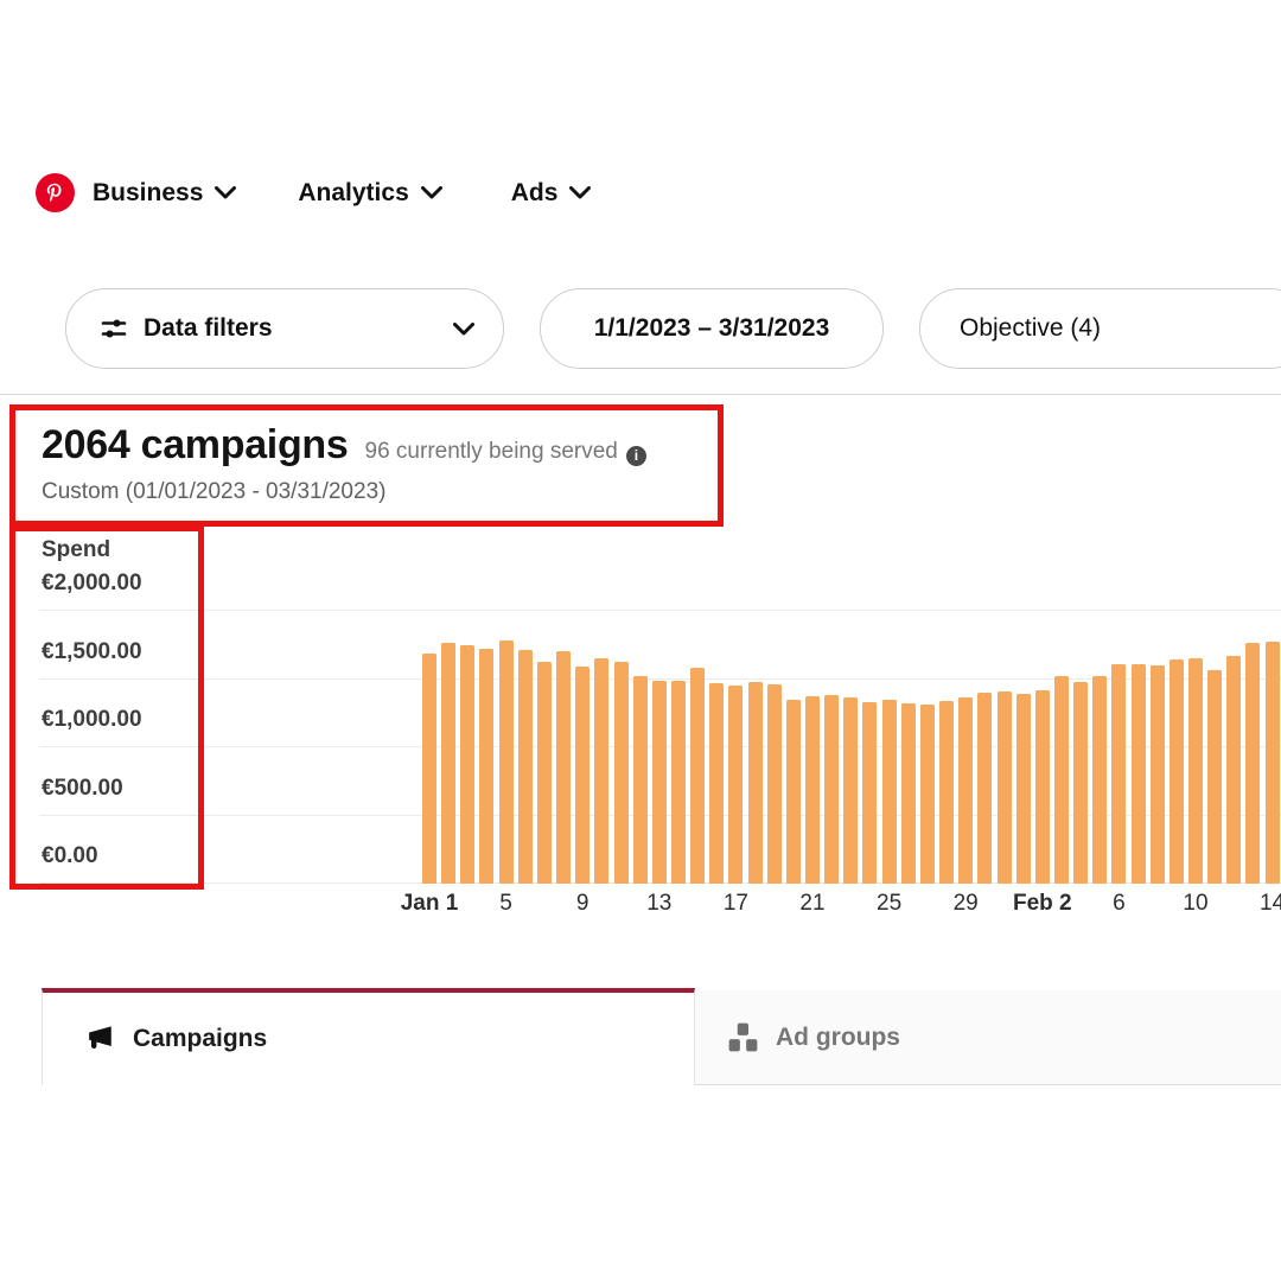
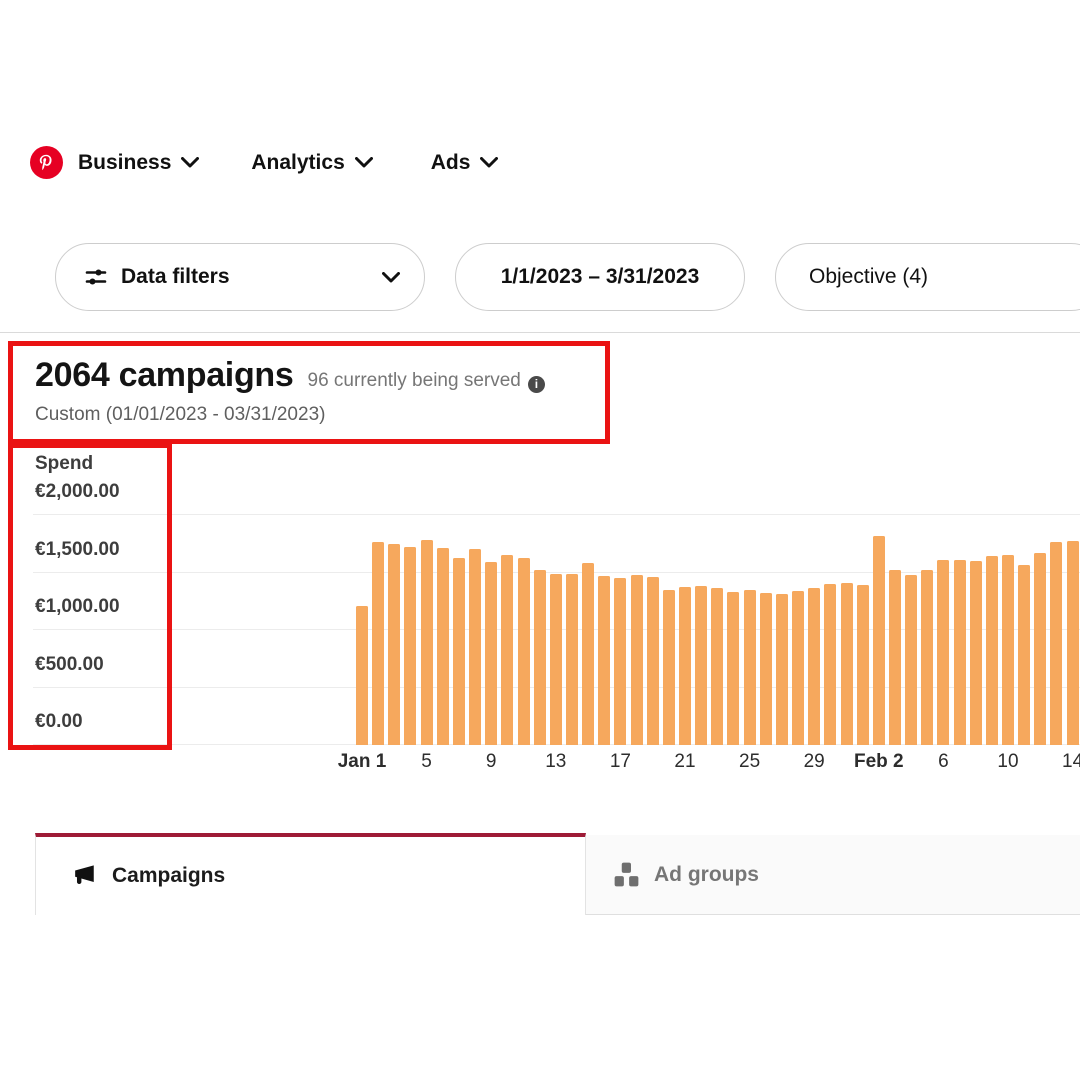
Jan 1: €1690 -> €1210
Feb 2: €1420 -> €1820
